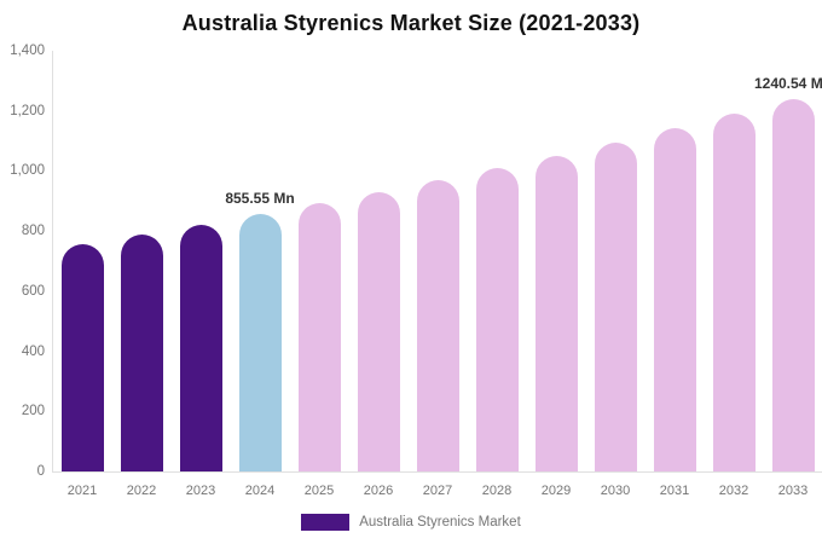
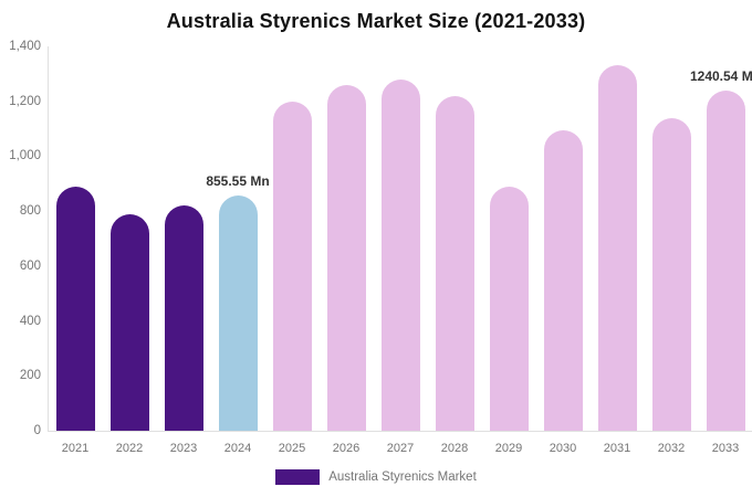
2021: 760 -> 890
2025: 890 -> 1200
2026: 930 -> 1260
2027: 970 -> 1280
2028: 1010 -> 1220
2029: 1050 -> 890
2031: 1140 -> 1330
2032: 1190 -> 1140
